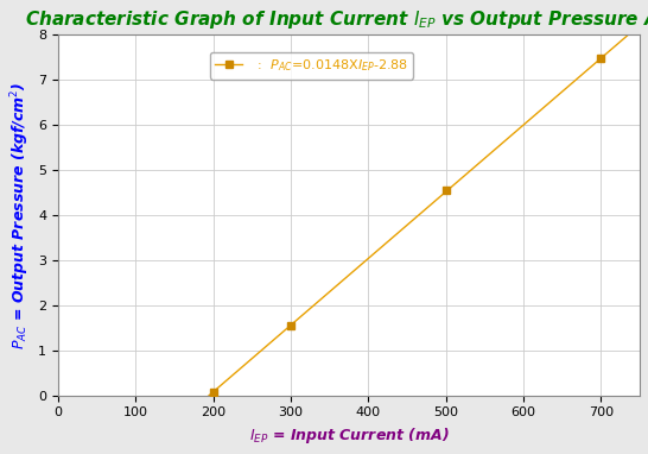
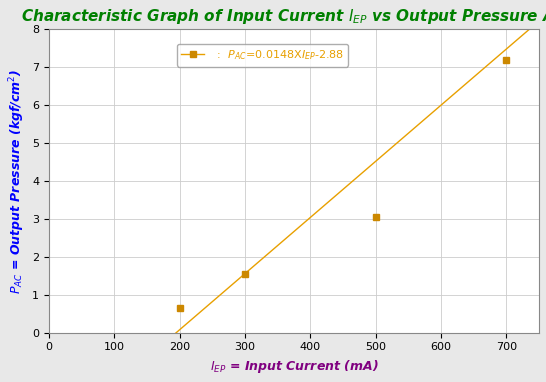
200: 0.08 -> 0.65
500: 4.55 -> 3.05
700: 7.48 -> 7.20
